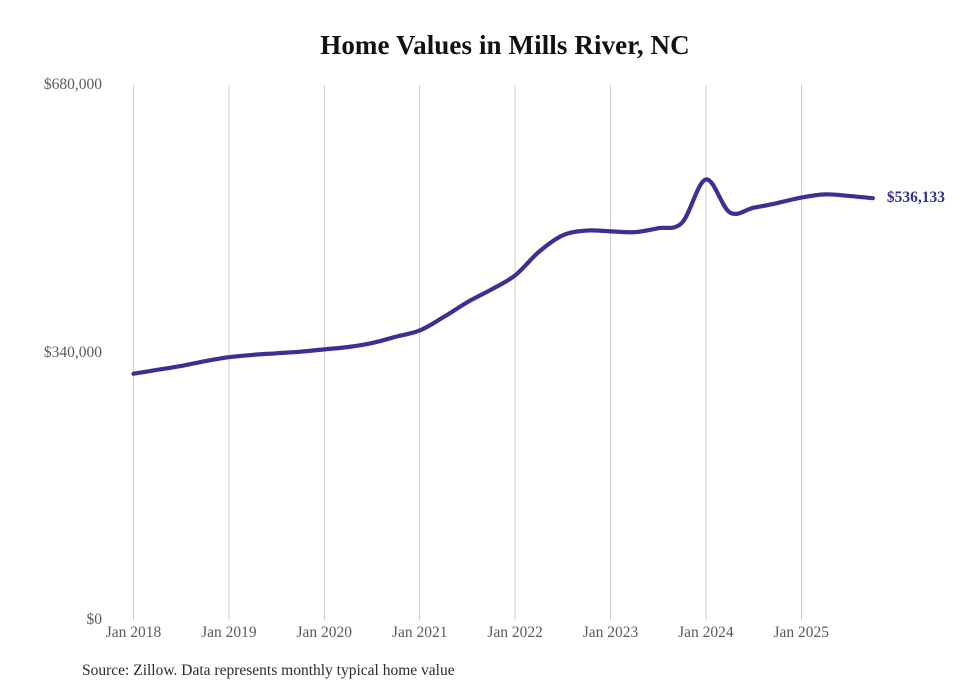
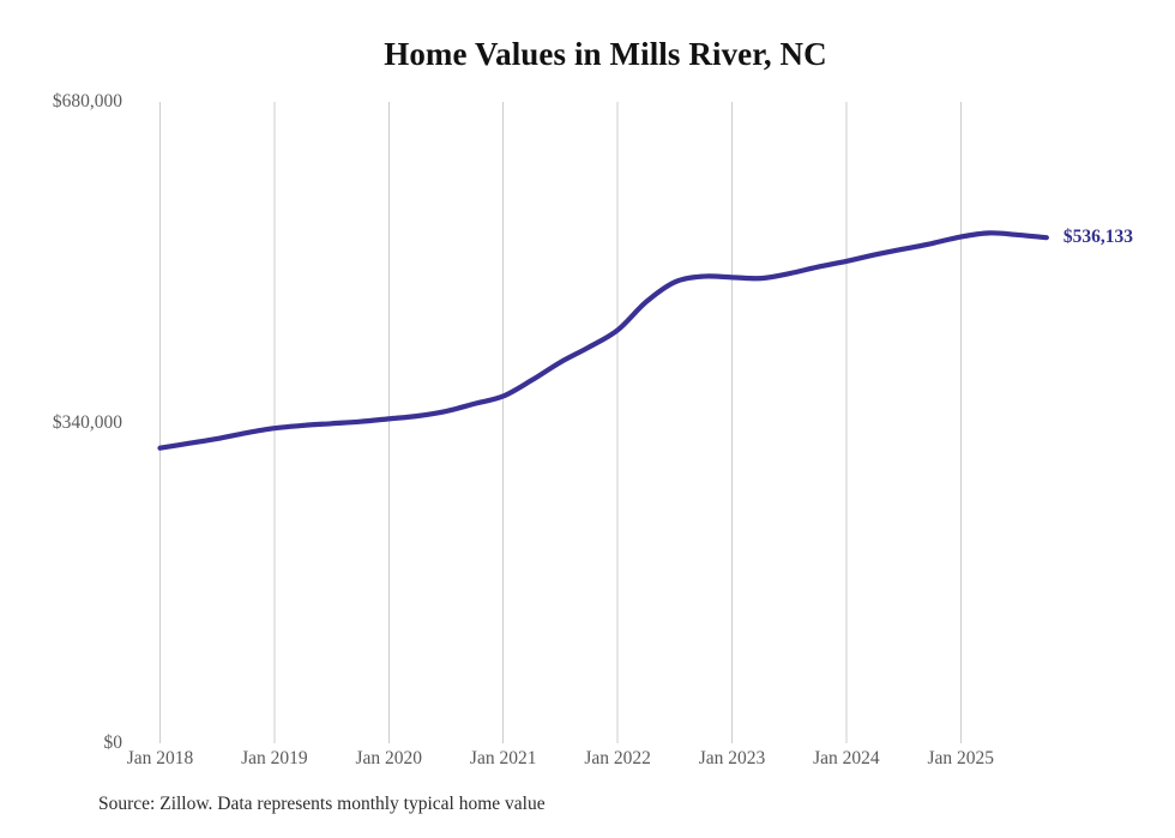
Jan 2024: $560000 -> $510000
